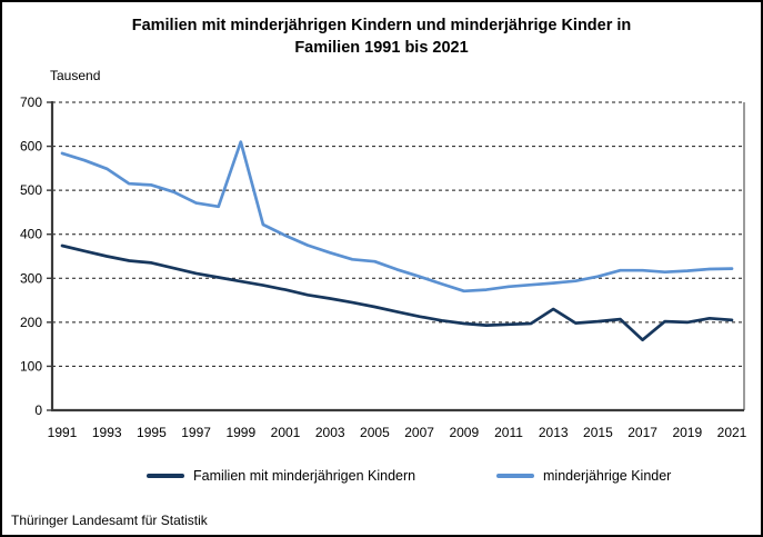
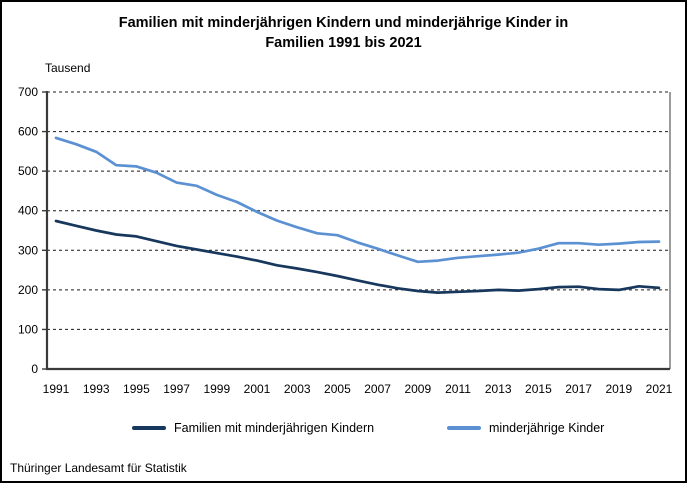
minderjährige Kinder/1999: 610 -> 440
Familien mit minderjährigen Kindern/2013: 230 -> 200
Familien mit minderjährigen Kindern/2017: 160 -> 210
